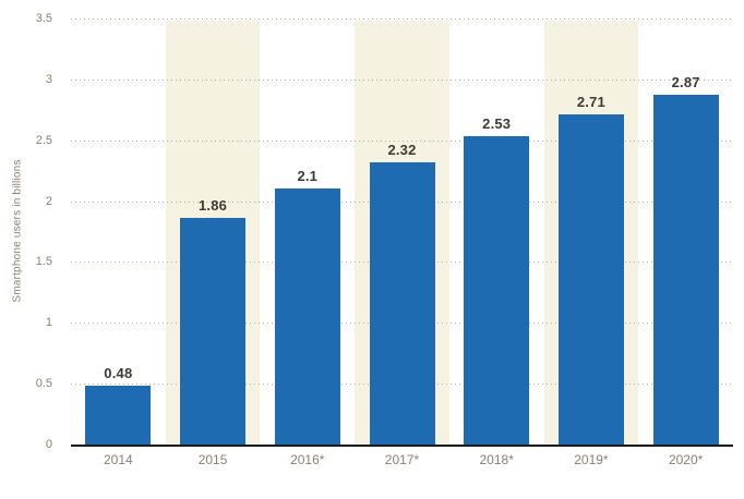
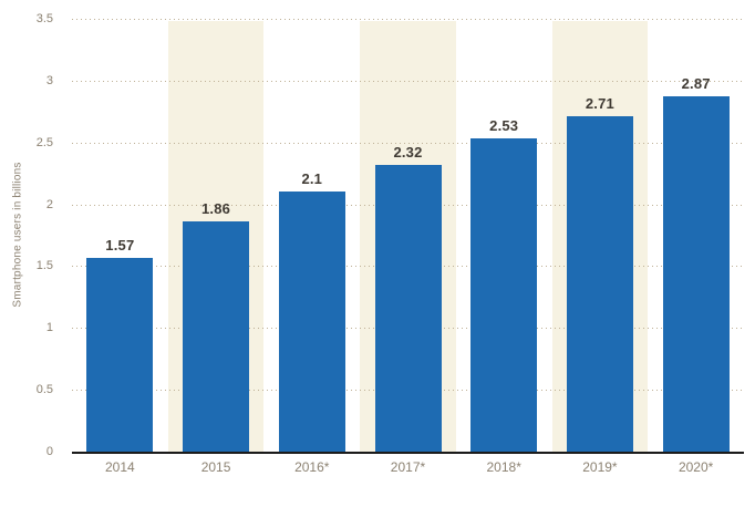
2014: 0.48 -> 1.57
